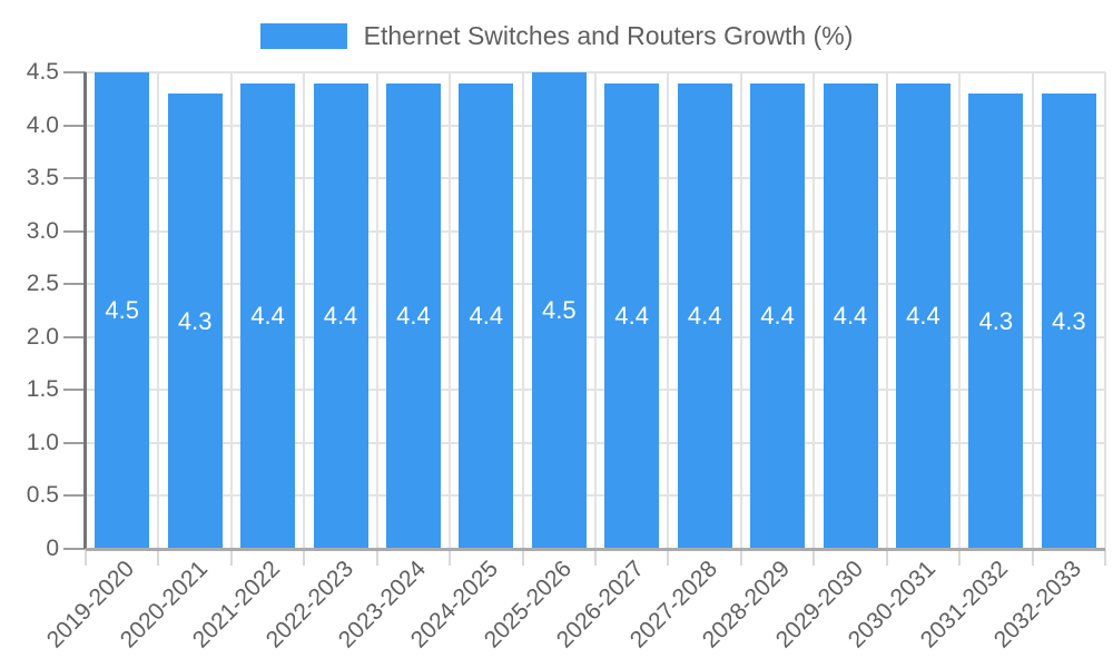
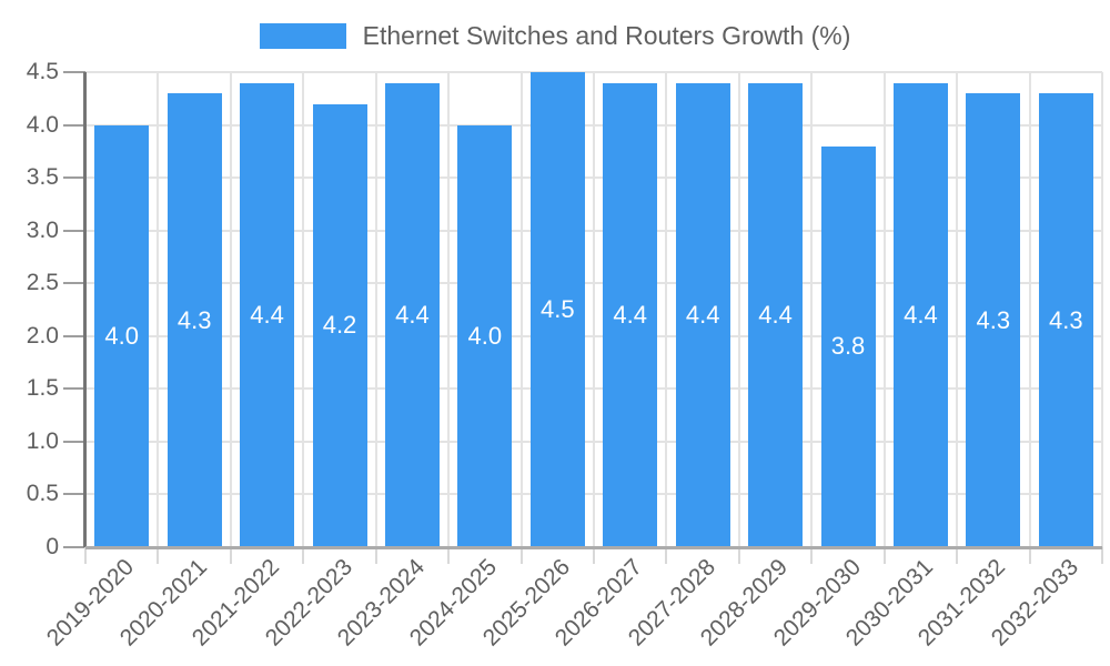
2019-2020: 4.5 -> 4.0
2022-2023: 4.4 -> 4.2
2024-2025: 4.4 -> 4.0
2029-2030: 4.4 -> 3.8
